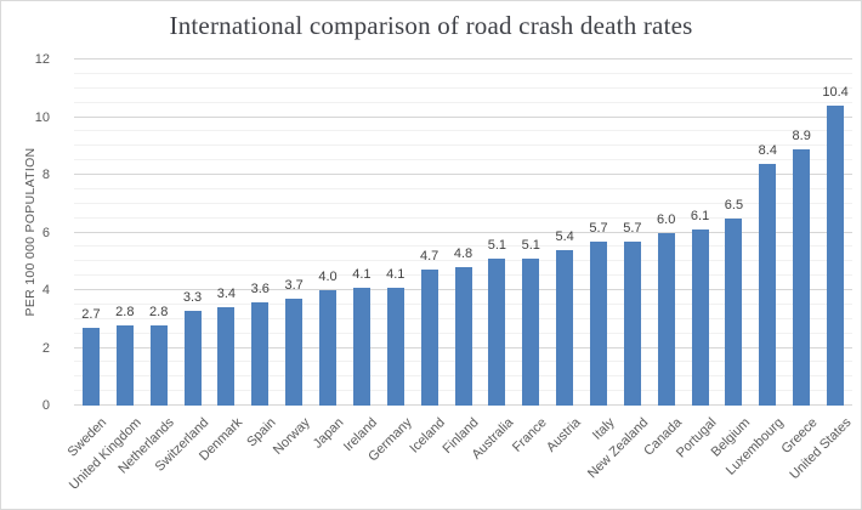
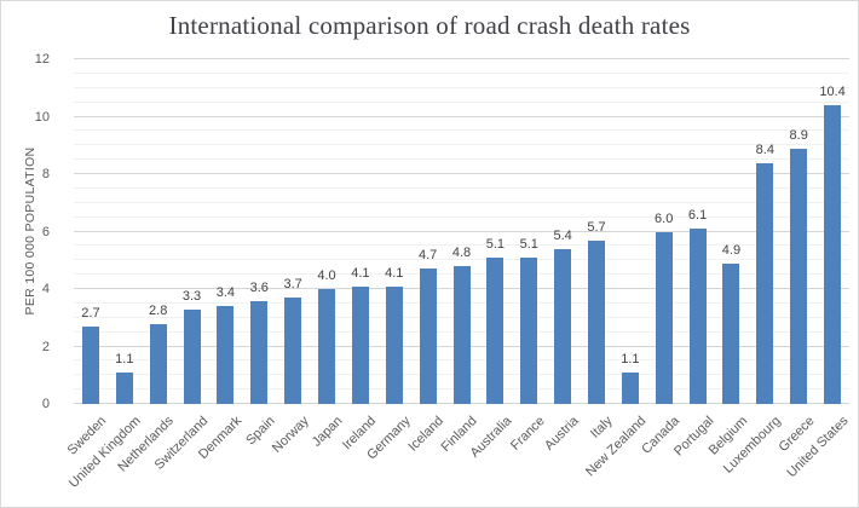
United Kingdom: 2.8 -> 1.1
New Zealand: 5.7 -> 1.1
Belgium: 6.5 -> 4.9
